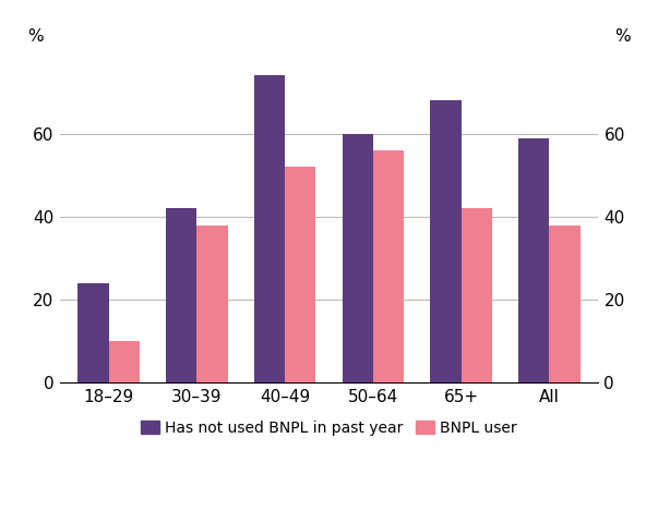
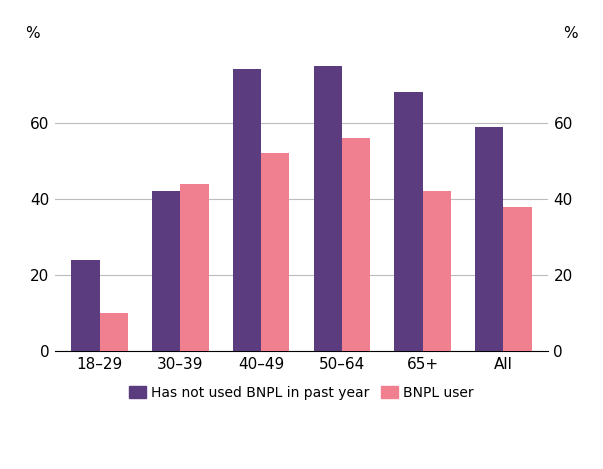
BNPL user/30–39: 38 -> 44
Has not used BNPL in past year/50–64: 60 -> 75
